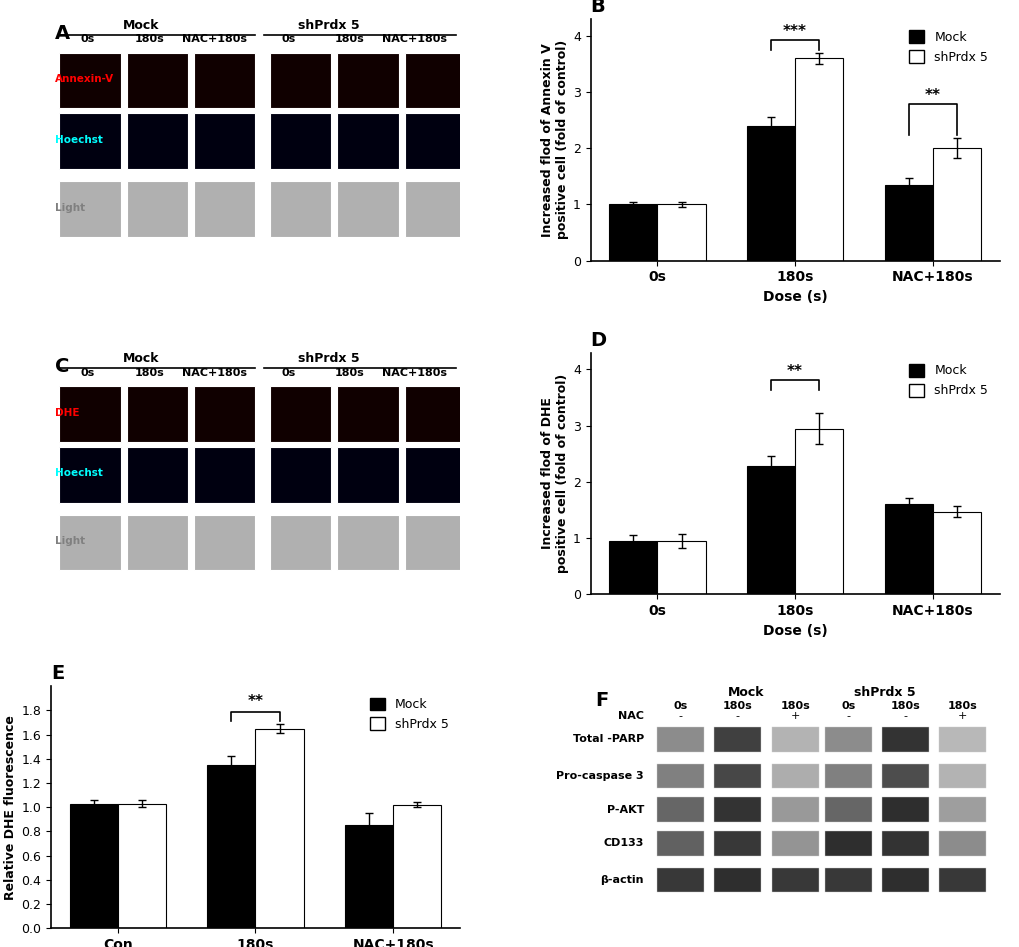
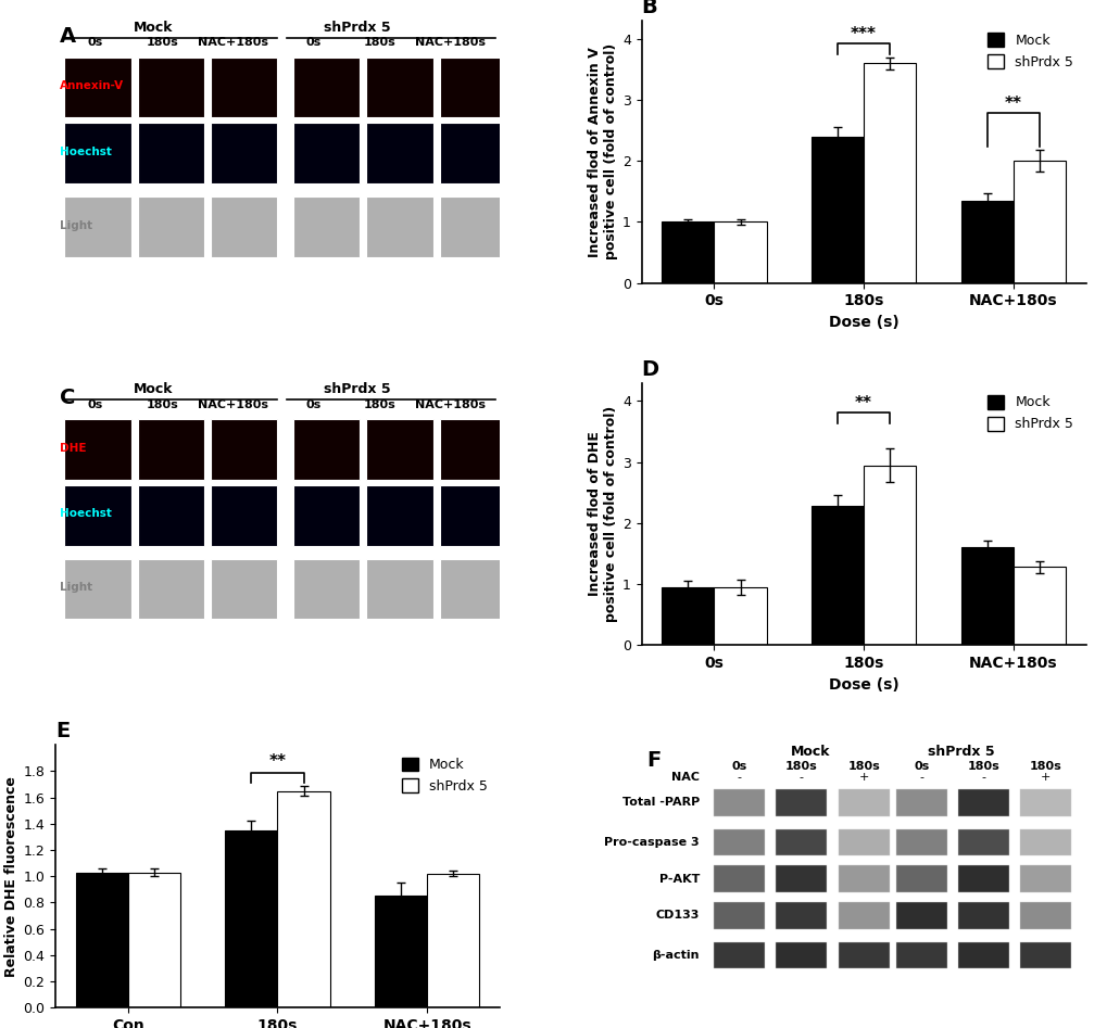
D/shPrdx 5/NAC+180s: 1.47 -> 1.28
